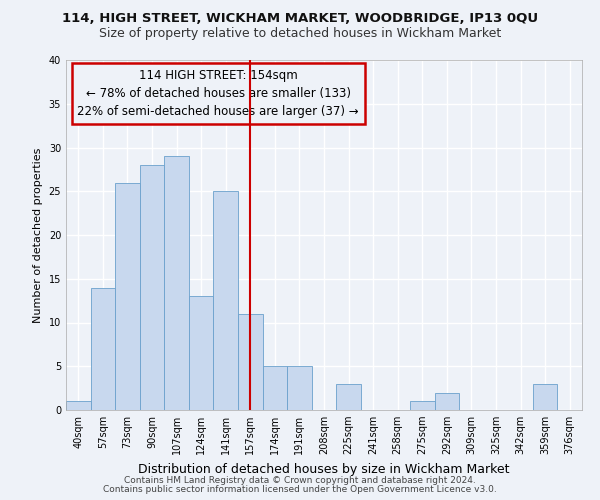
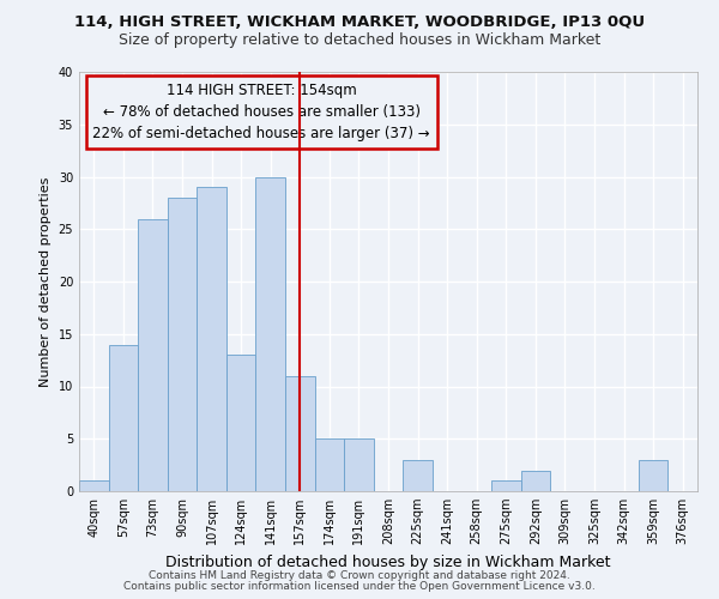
141sqm: 25 -> 30
